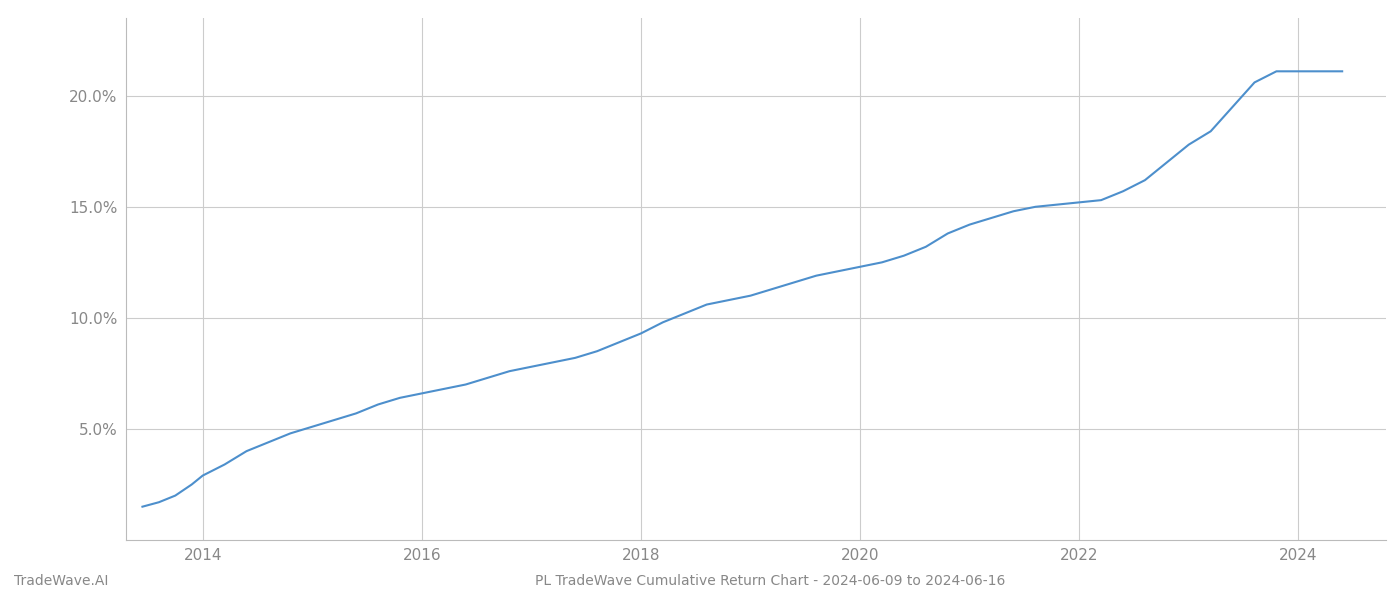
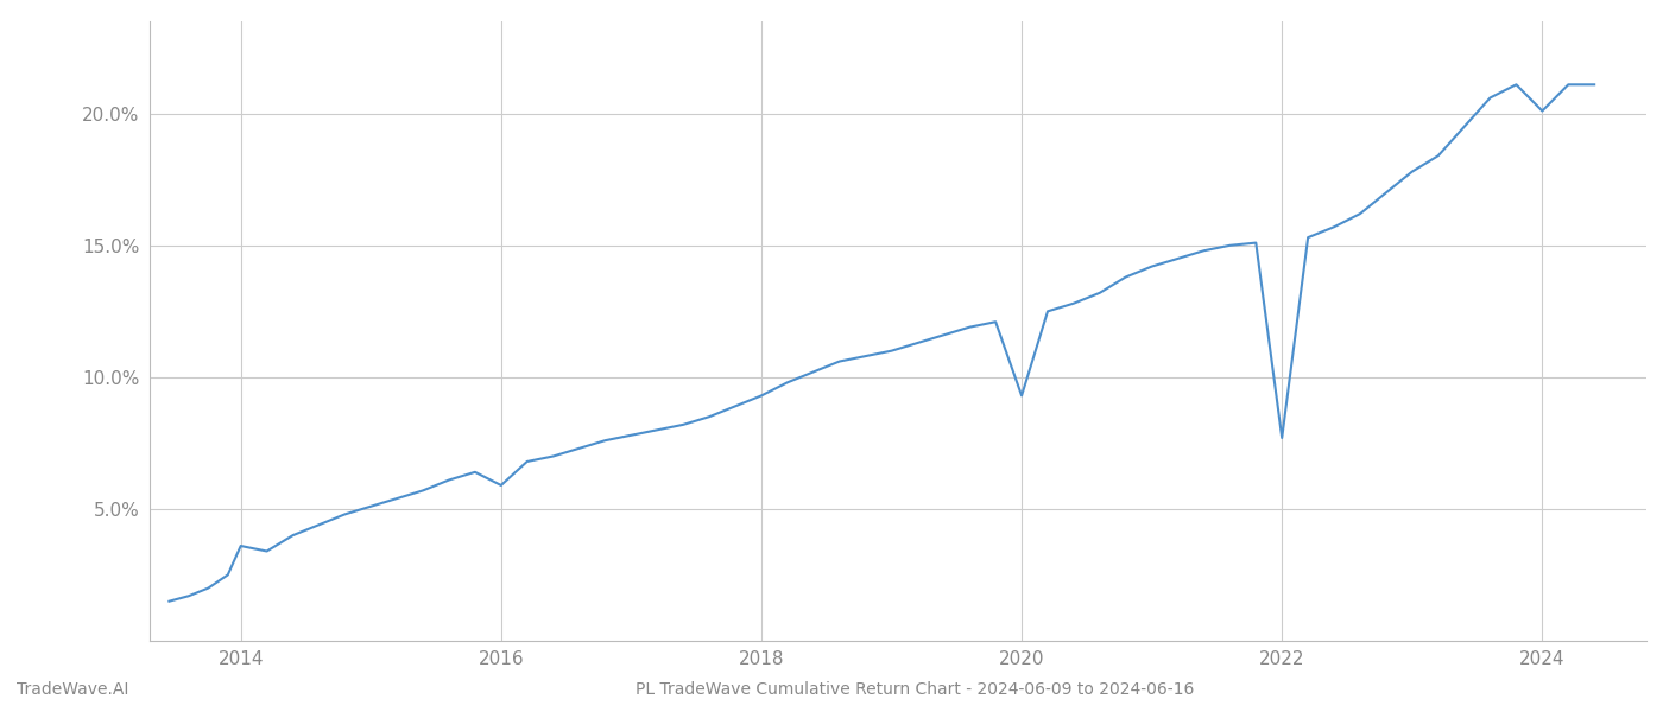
2014: 2.9% -> 3.6%
2016: 6.6% -> 5.9%
2020: 12.3% -> 9.3%
2022: 15.2% -> 7.7%
2024: 21.1% -> 20.1%
